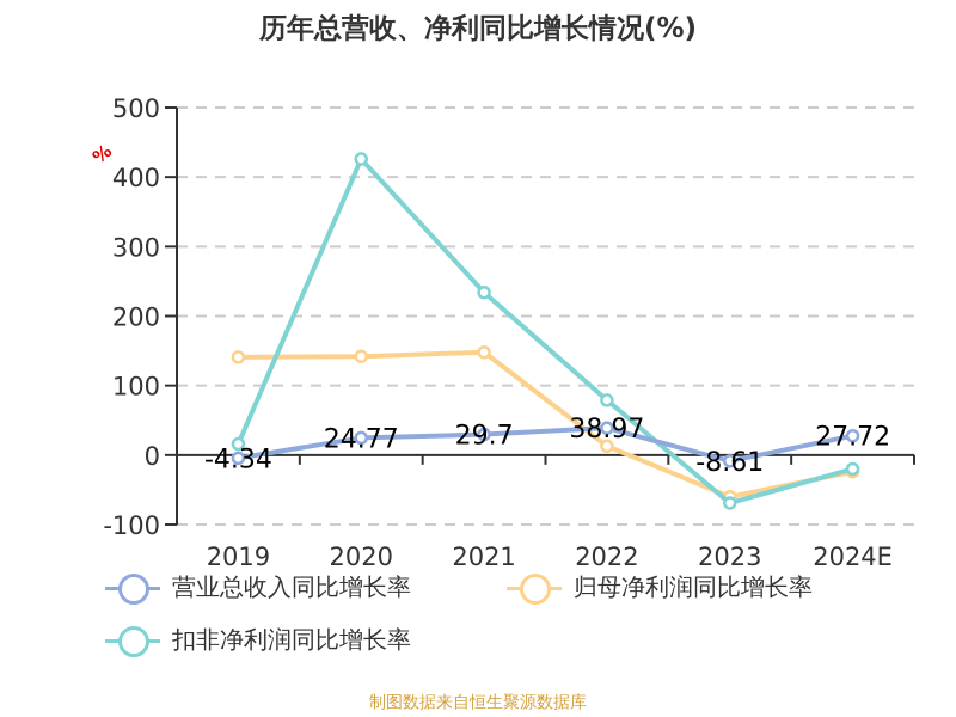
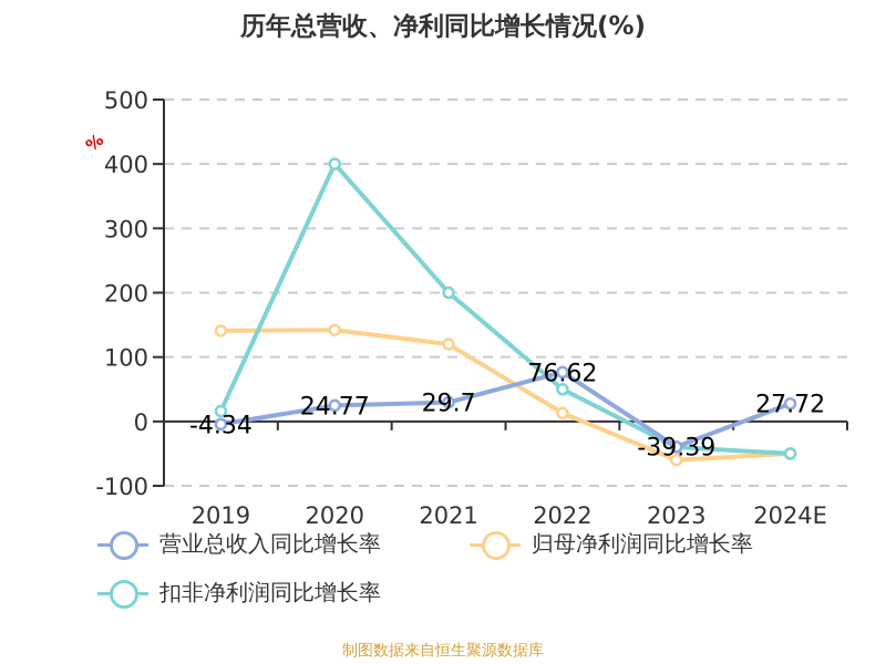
扣非净利润同比增长率/2020: 430 -> 400
归母净利润同比增长率/2021: 150 -> 120
扣非净利润同比增长率/2021: 230 -> 200
营业总收入同比增长率/2022: 38.97 -> 76.62
扣非净利润同比增长率/2022: 80 -> 50
营业总收入同比增长率/2023: -8.61 -> -39.39
扣非净利润同比增长率/2023: -70 -> -40
归母净利润同比增长率/2024E: -20 -> -50
扣非净利润同比增长率/2024E: -20 -> -50
